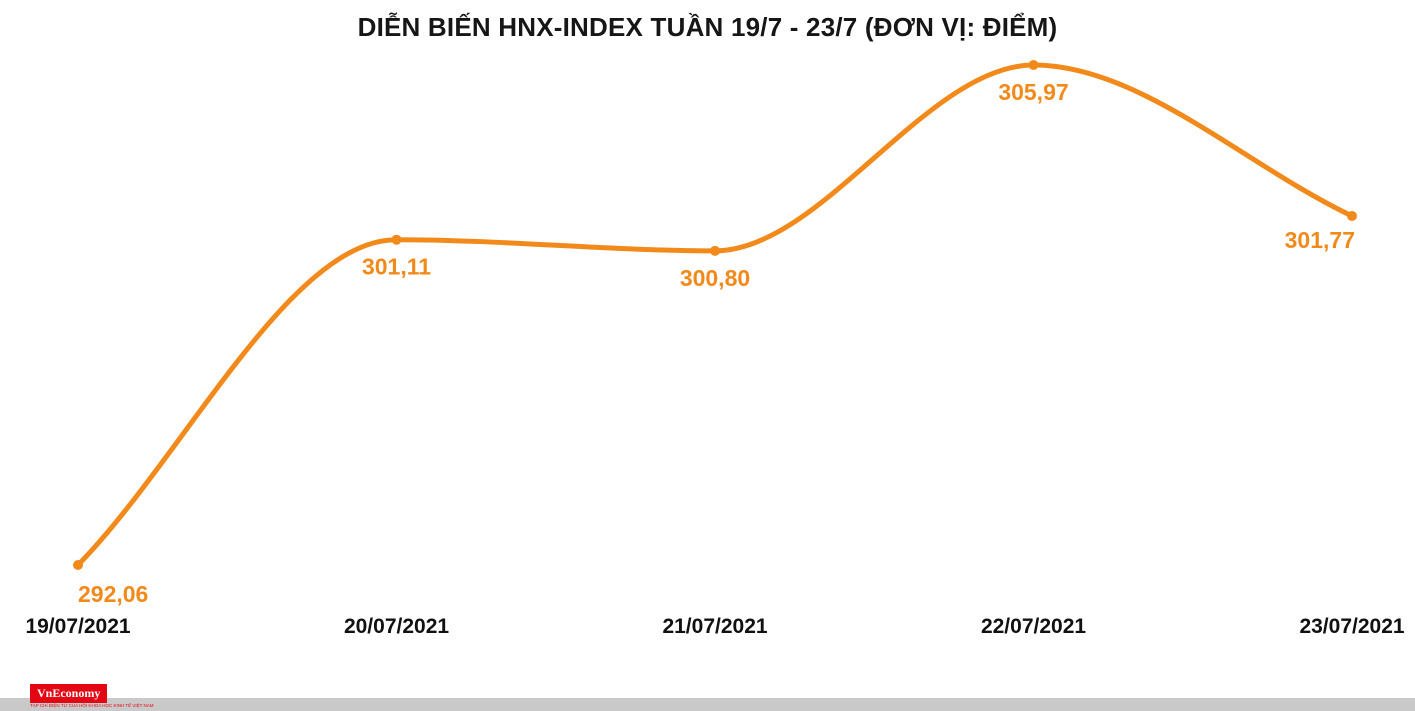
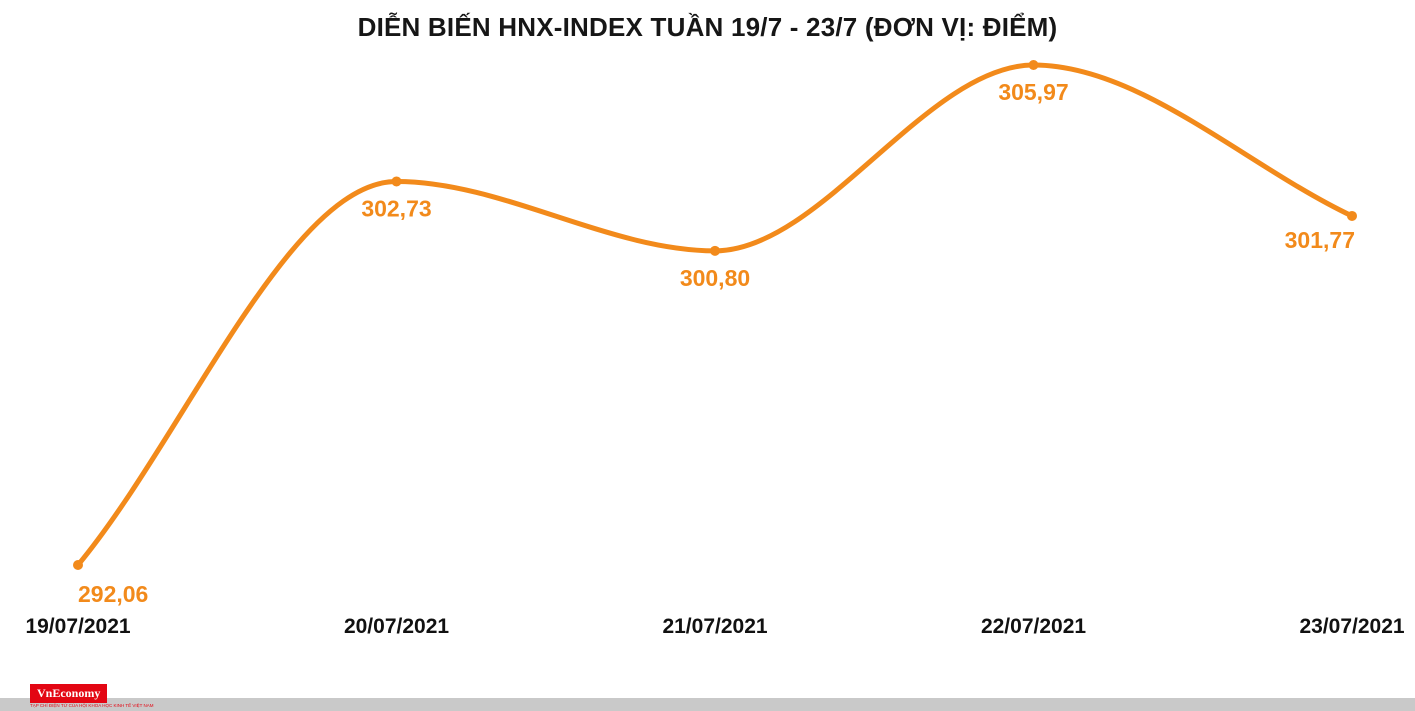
20/07/2021: 301,11 -> 302,73
